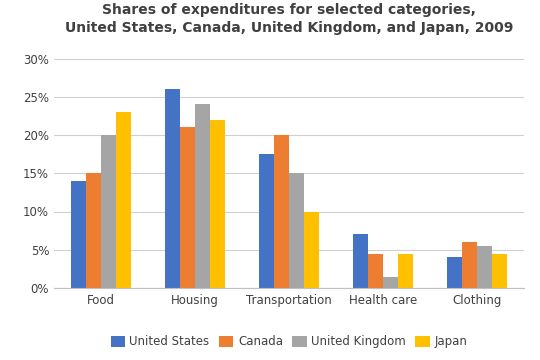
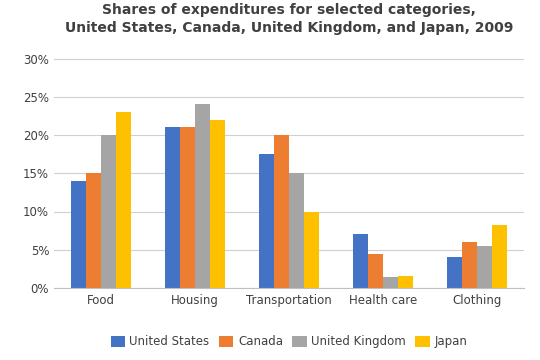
United States/Housing: 26.0% -> 21.0%
Japan/Health care: 4.5% -> 1.6%
Japan/Clothing: 4.5% -> 8.2%
